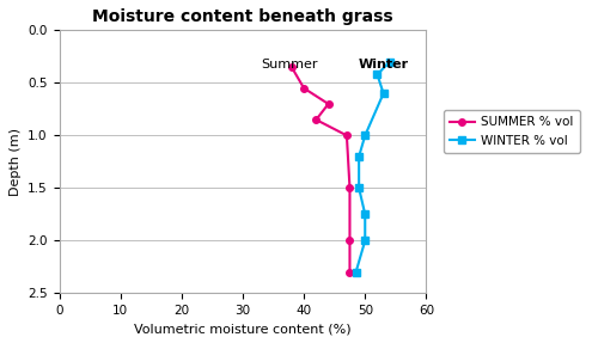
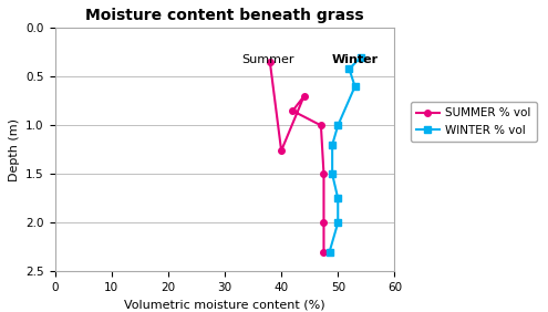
SUMMER % vol/40: 0.55 -> 1.26
